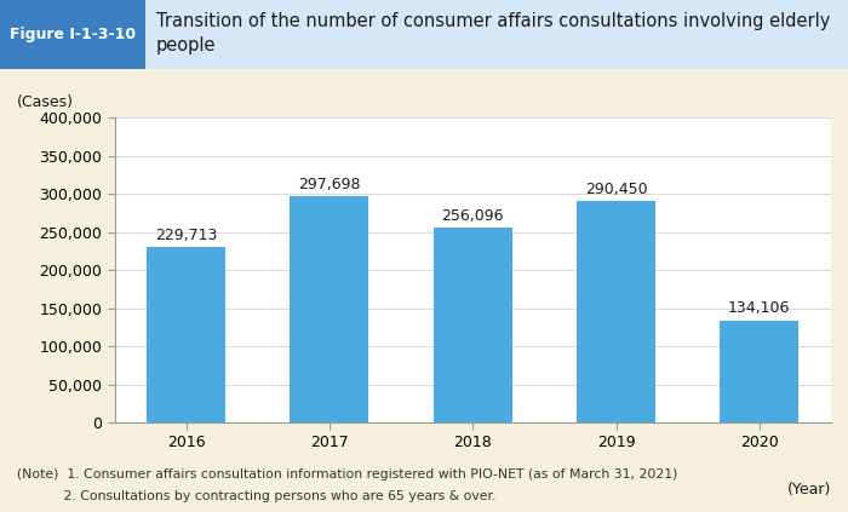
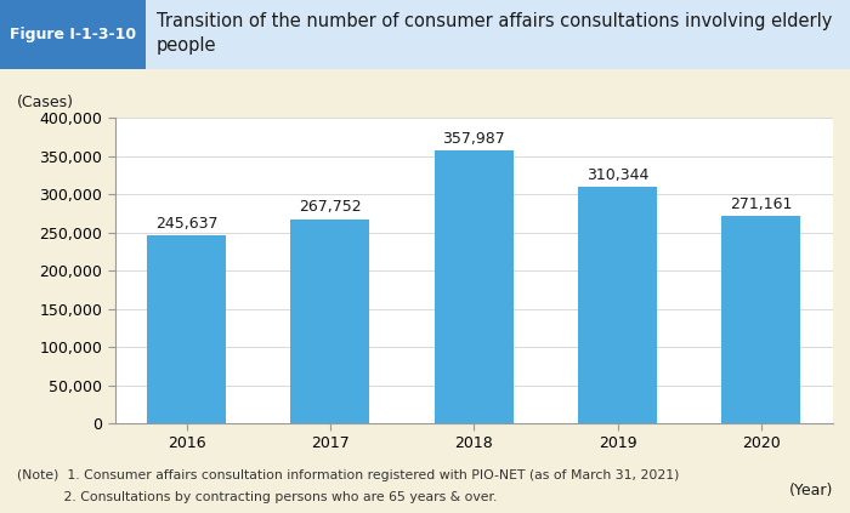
2016: 229,713 -> 245,637
2017: 297,698 -> 267,752
2018: 256,096 -> 357,987
2019: 290,450 -> 310,344
2020: 134,106 -> 271,161
